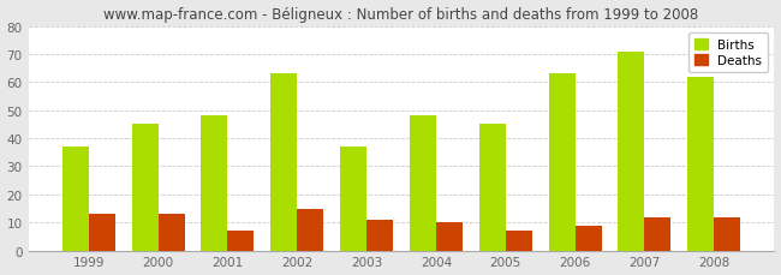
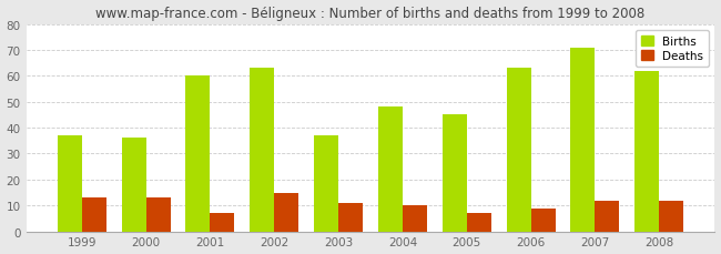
Births/2000: 45 -> 36
Births/2001: 48 -> 60
